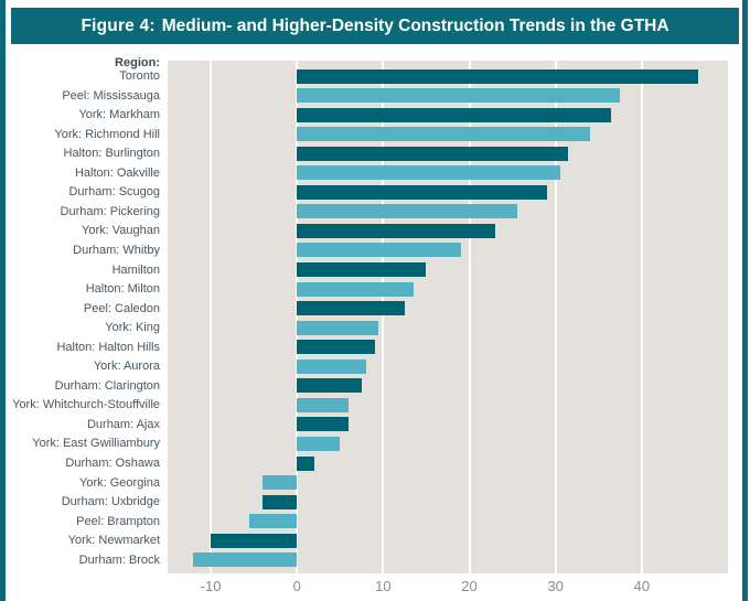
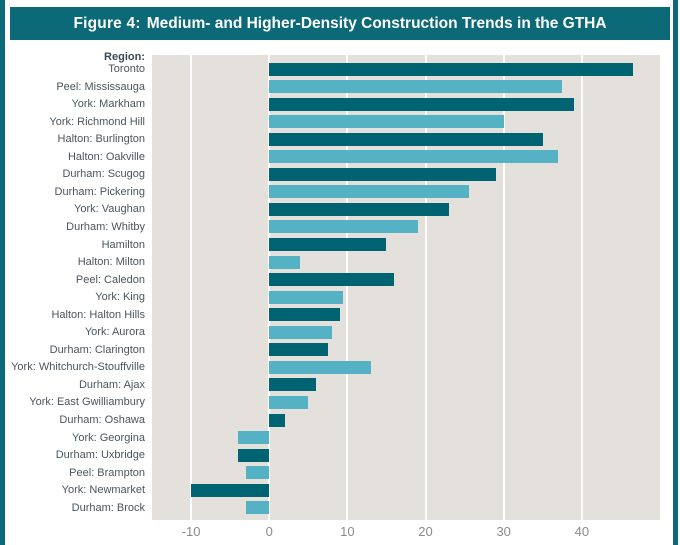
York: Markham: 36 -> 39
York: Richmond Hill: 34 -> 30
Halton: Burlington: 32 -> 35
Halton: Oakville: 30 -> 37
Halton: Milton: 14 -> 4
Peel: Caledon: 12 -> 16
York: Whitchurch-Stouffville: 6 -> 13
Peel: Brampton: -6 -> -3
Durham: Brock: -12 -> -3
